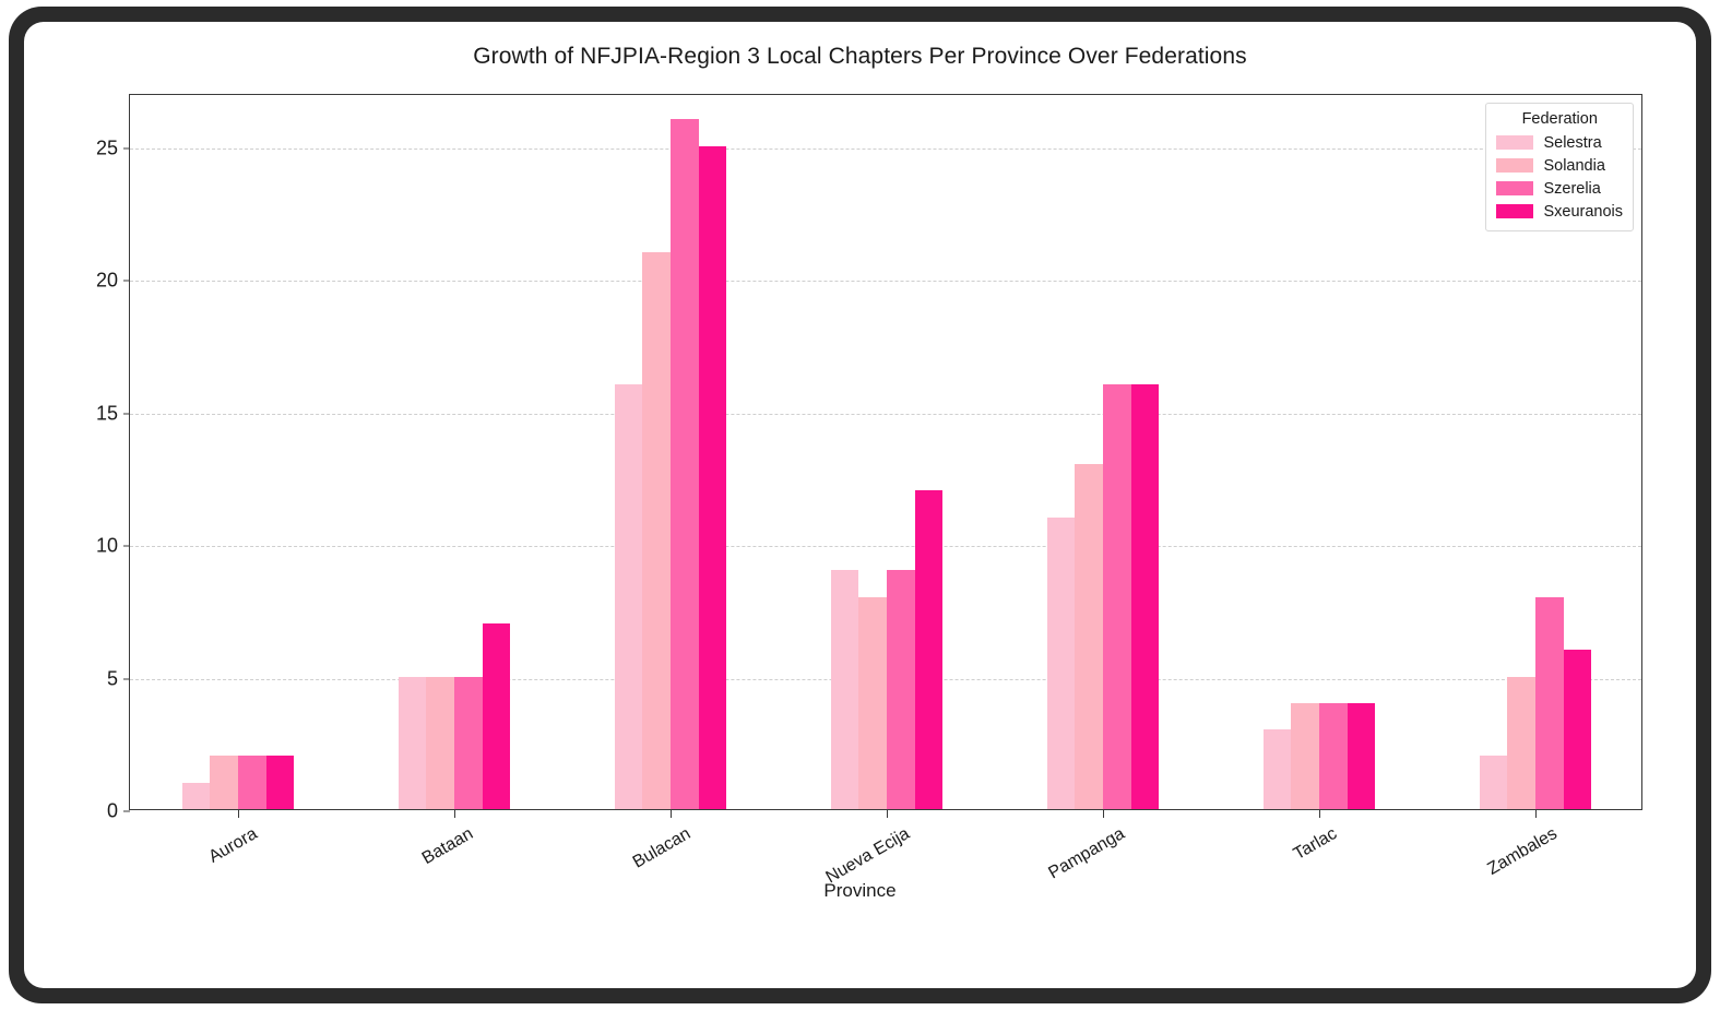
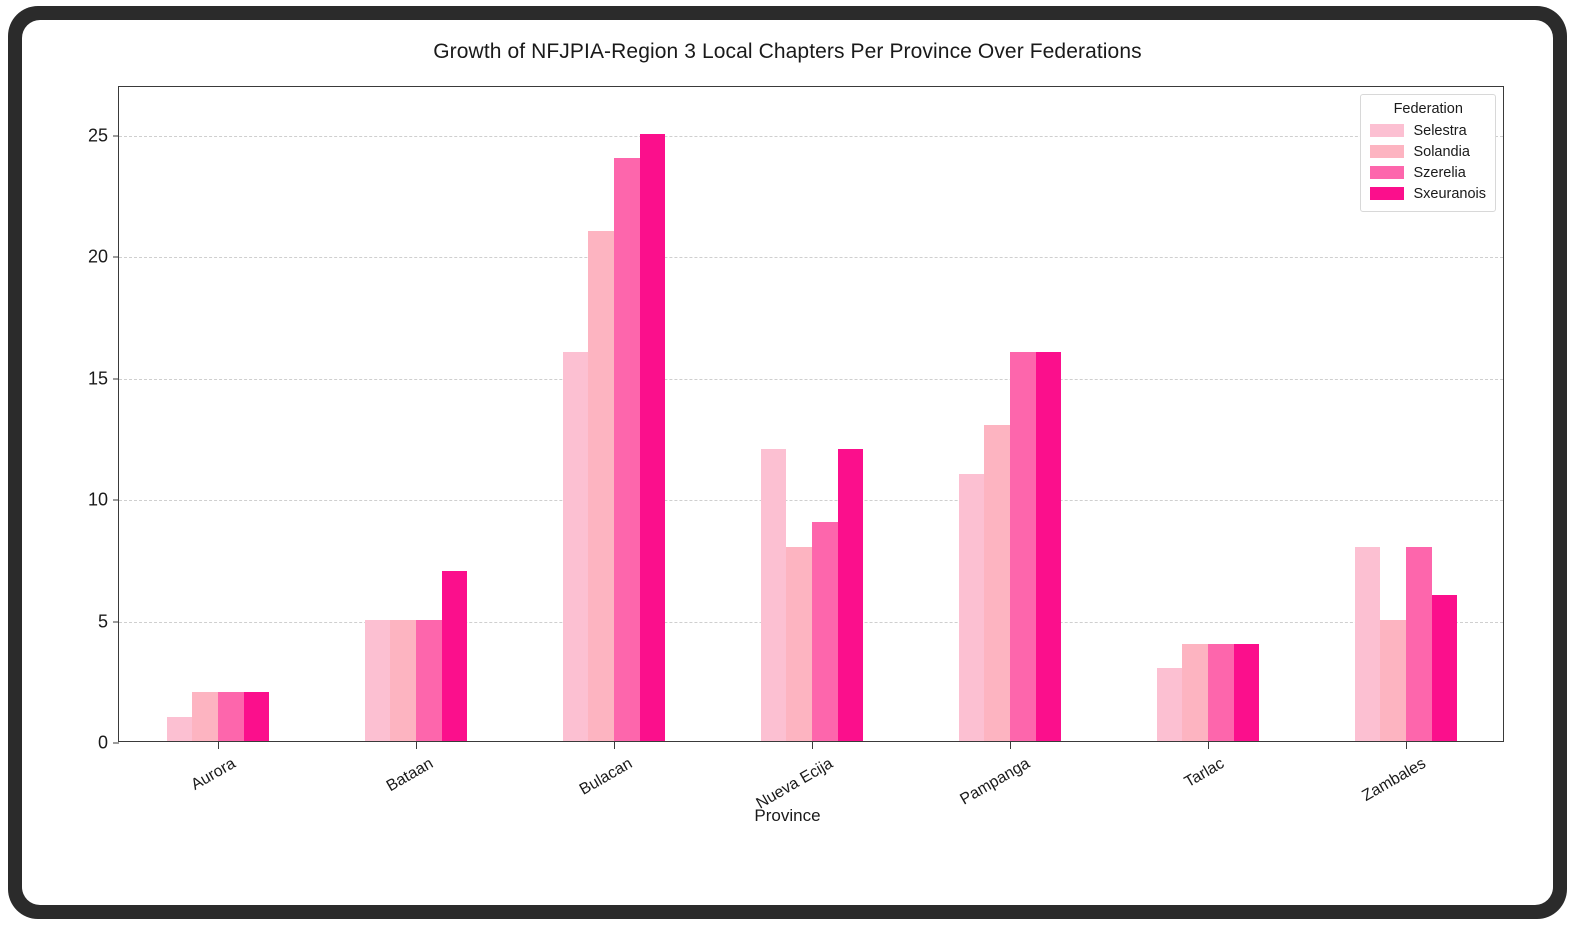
Szerelia/Bulacan: 26 -> 24
Selestra/Nueva Ecija: 9 -> 12
Selestra/Zambales: 2 -> 8
